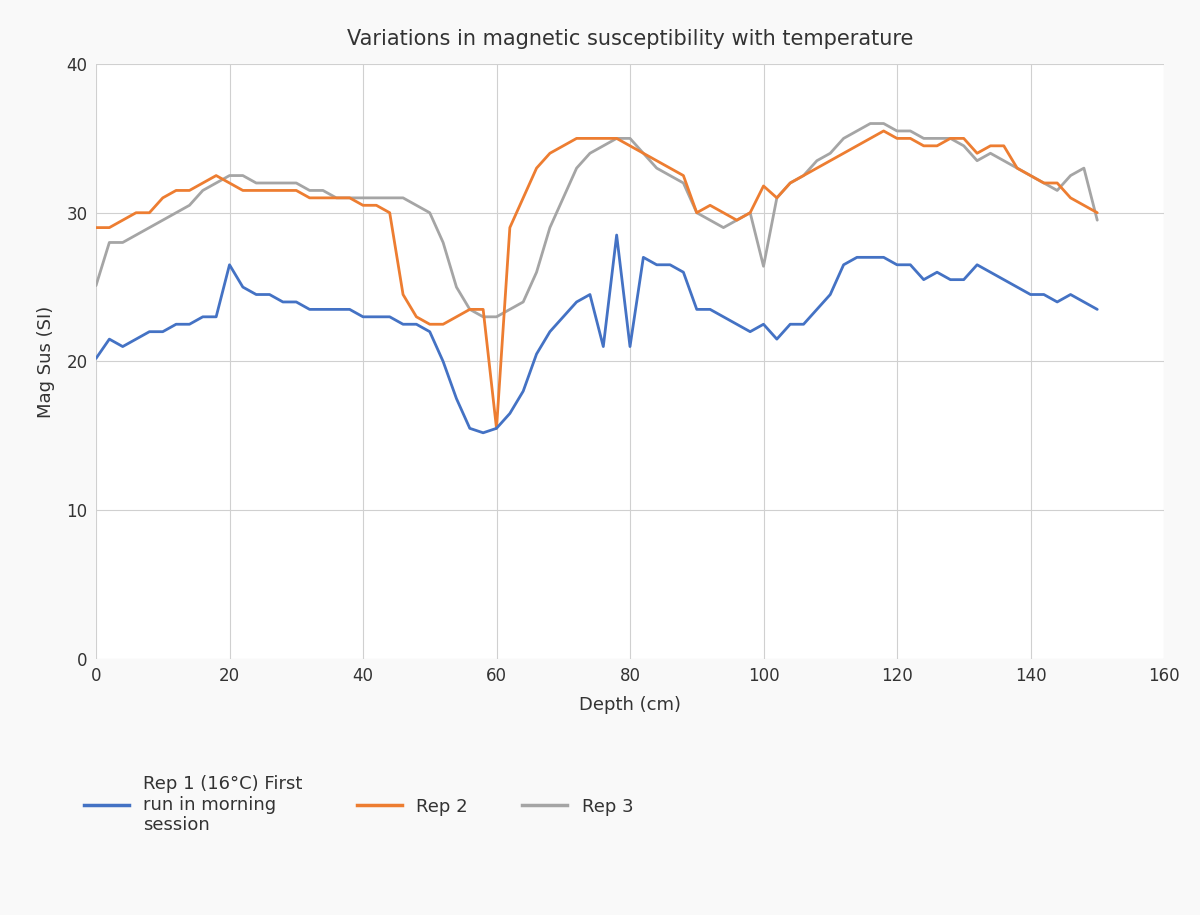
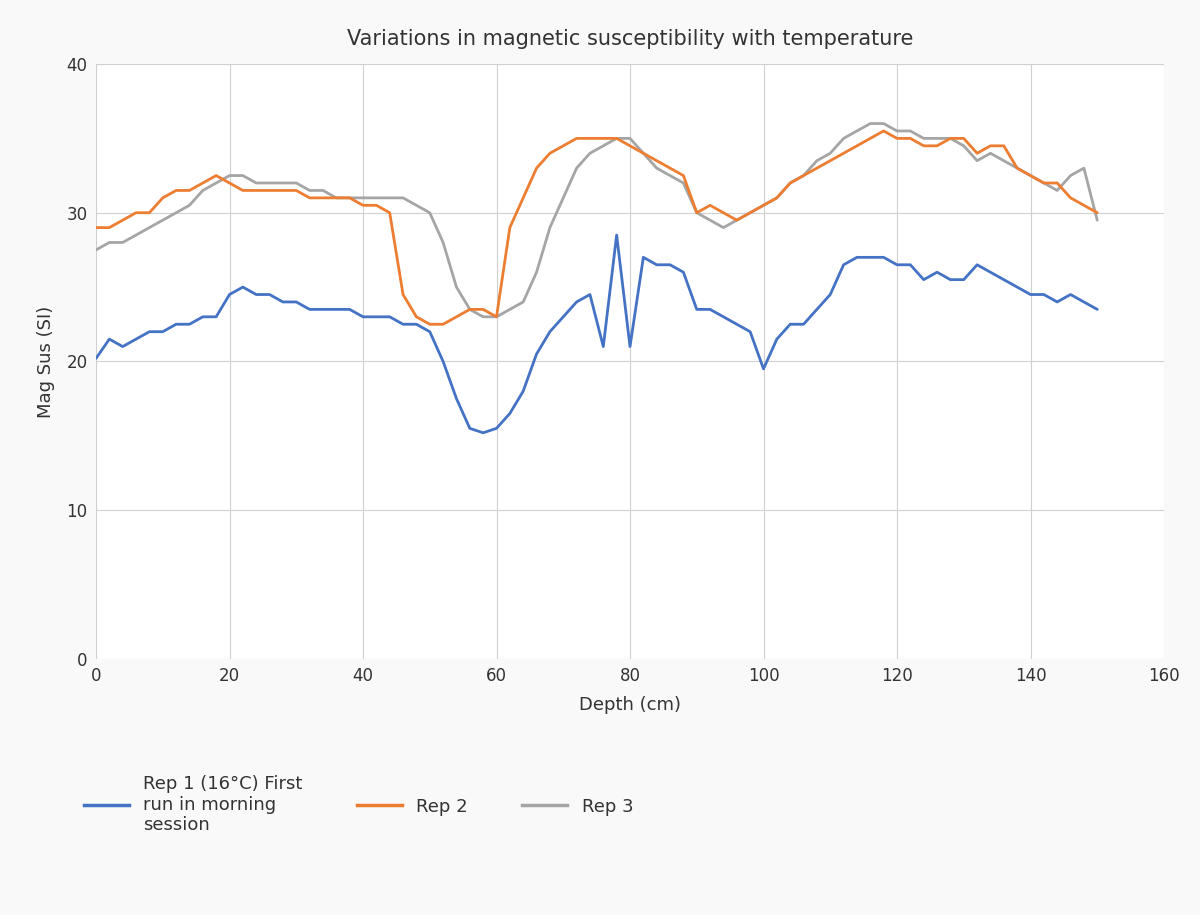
Rep 3/0: 25.1 -> 27.5
Rep 1 (16°C) First run in morning session/20: 26.5 -> 24.5
Rep 2/60: 15.5 -> 23.0
Rep 1 (16°C) First run in morning session/100: 22.5 -> 19.5
Rep 2/100: 31.8 -> 30.5
Rep 3/100: 26.4 -> 30.5
